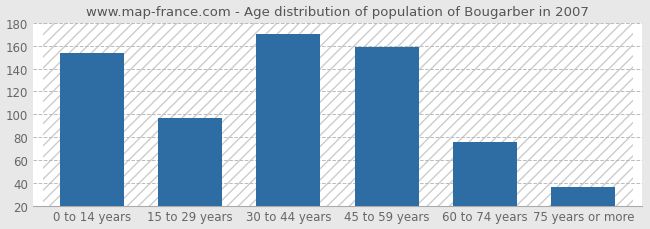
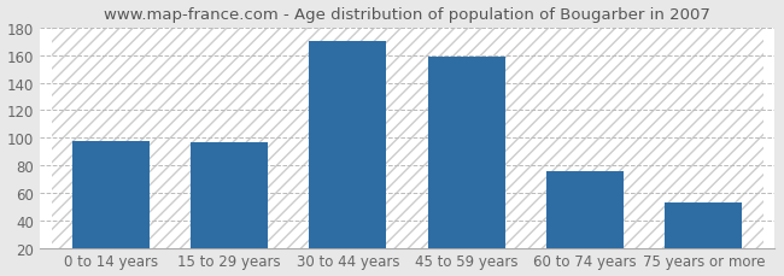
0 to 14 years: 154 -> 98
75 years or more: 36 -> 53
